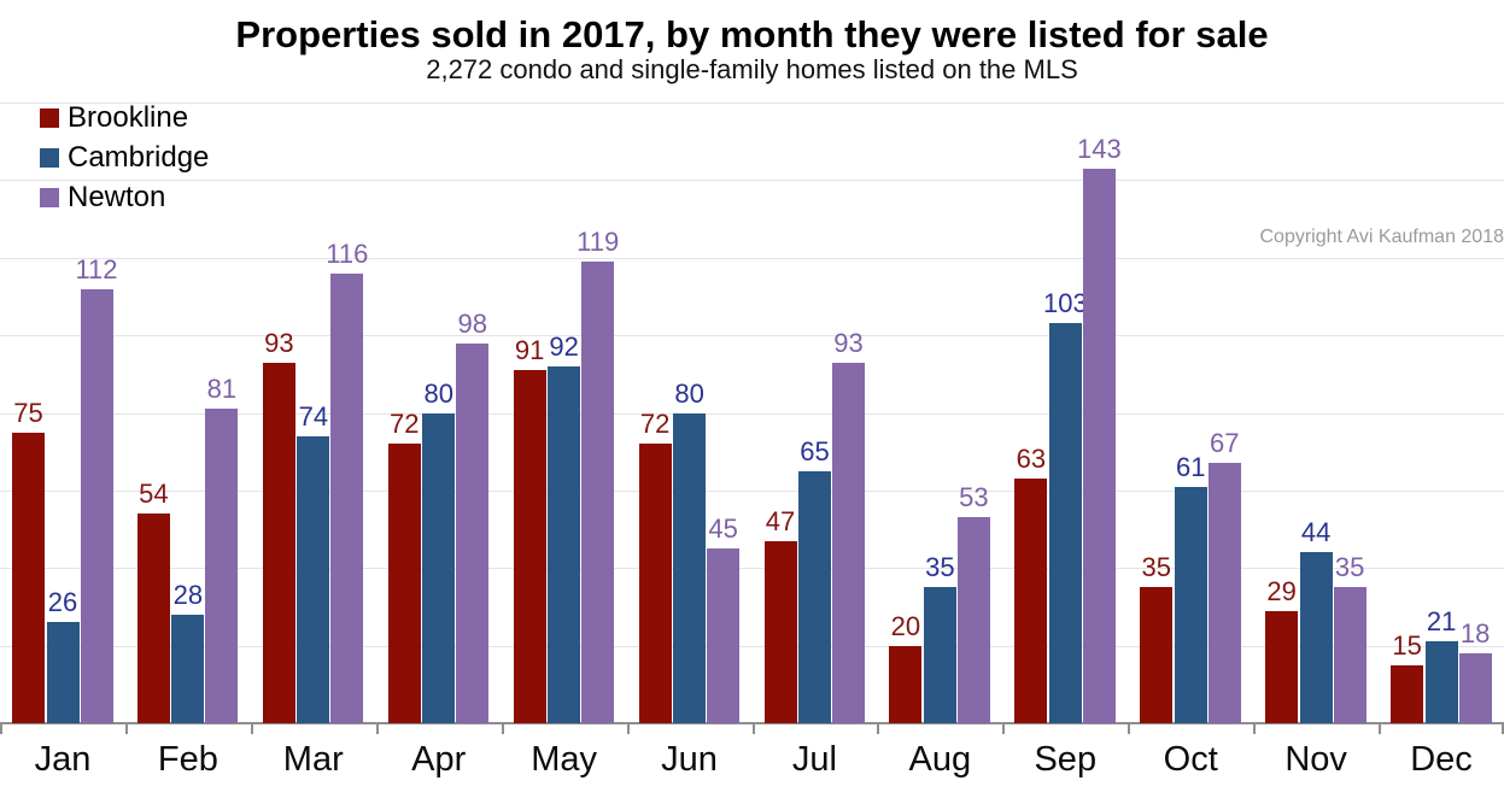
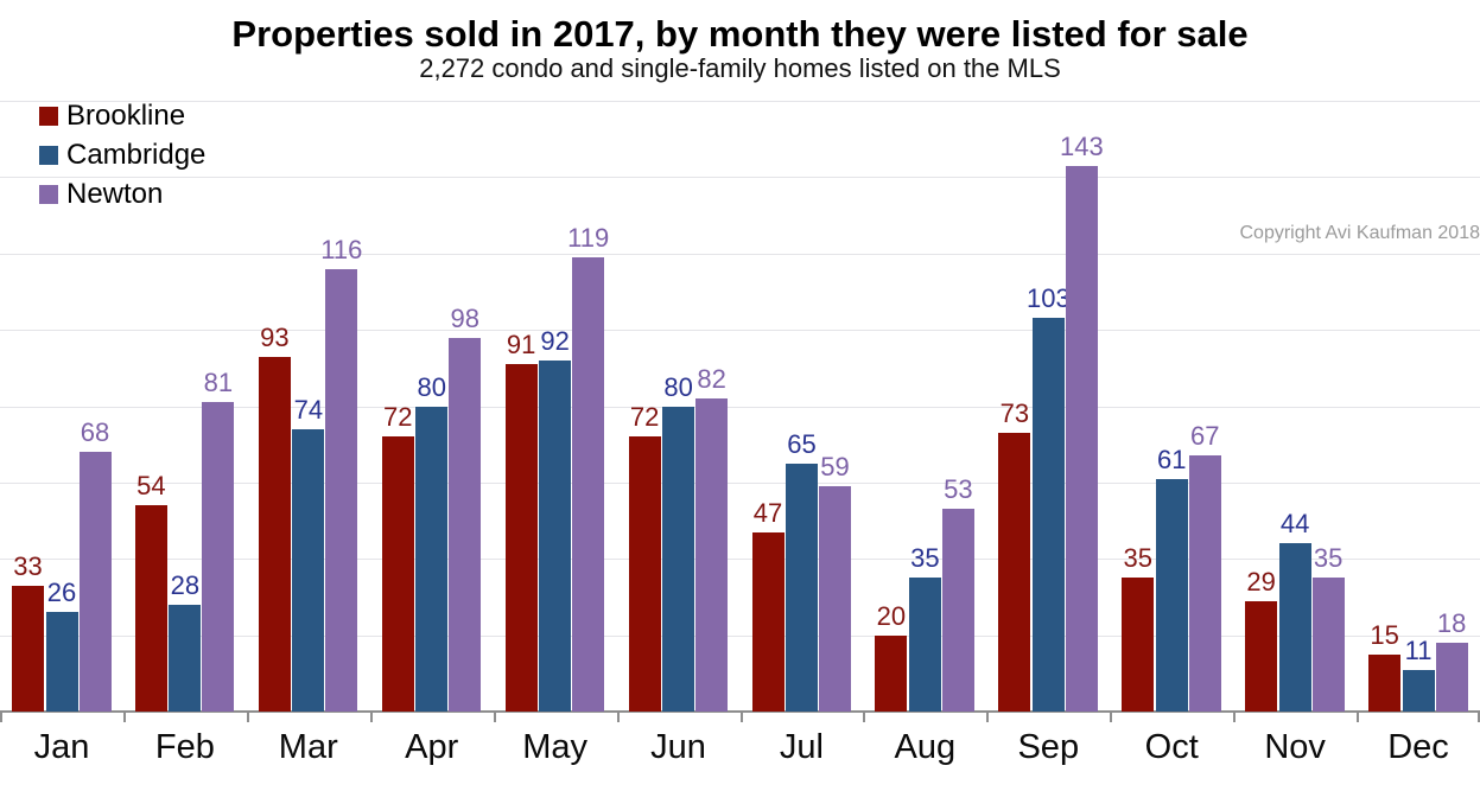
Brookline/Jan: 75 -> 33
Newton/Jan: 112 -> 68
Newton/Jun: 45 -> 82
Newton/Jul: 93 -> 59
Brookline/Sep: 63 -> 73
Cambridge/Dec: 21 -> 11
